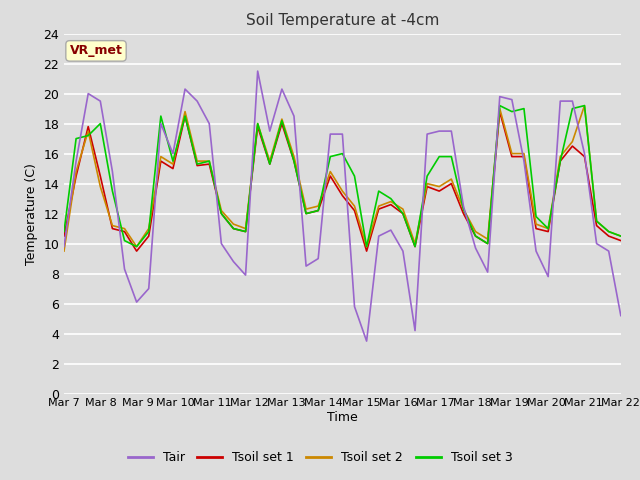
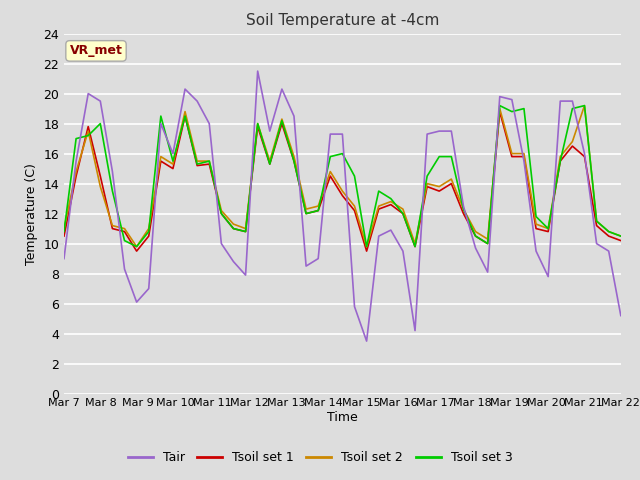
Tair/Mar 7: 9.8 -> 9.0
Tsoil set 2/Mar 7: 9.5 -> 11.0
